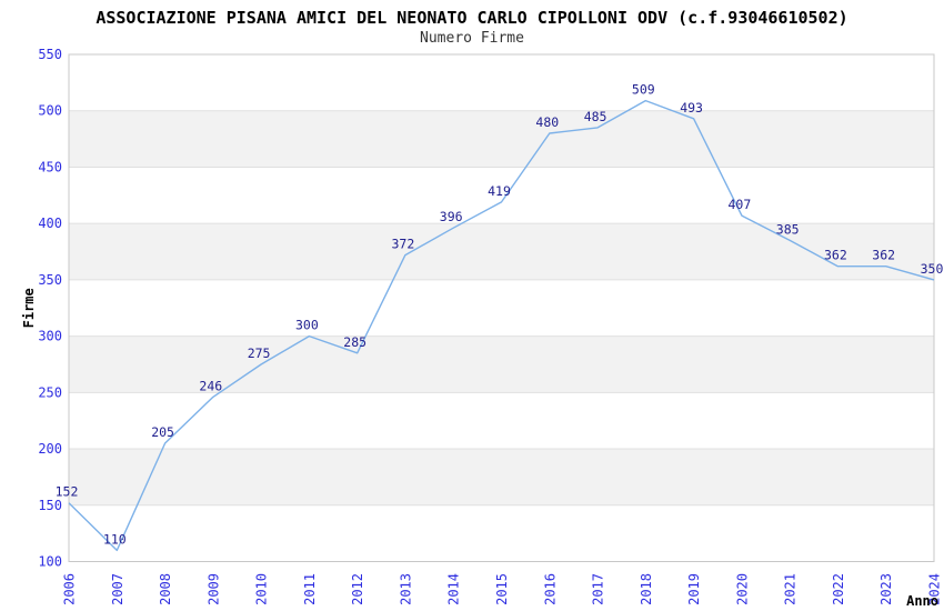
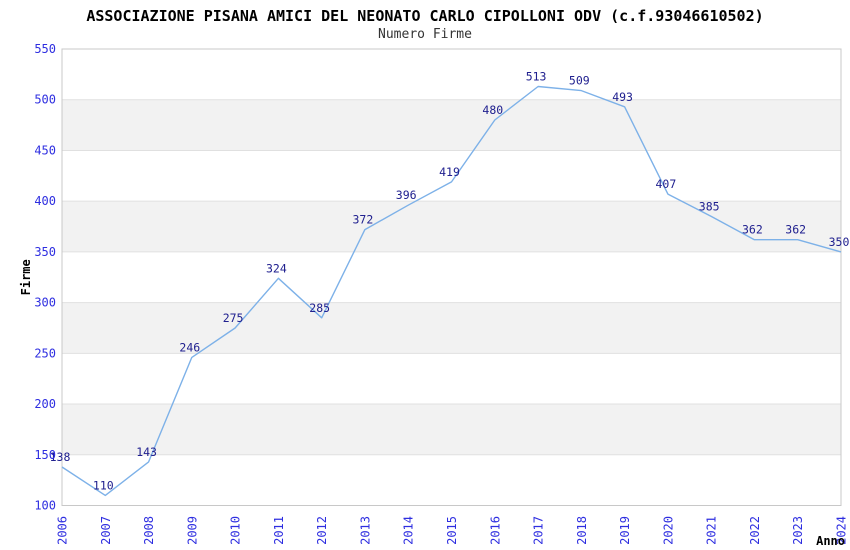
2006: 152 -> 138
2008: 205 -> 143
2011: 300 -> 324
2017: 485 -> 513
